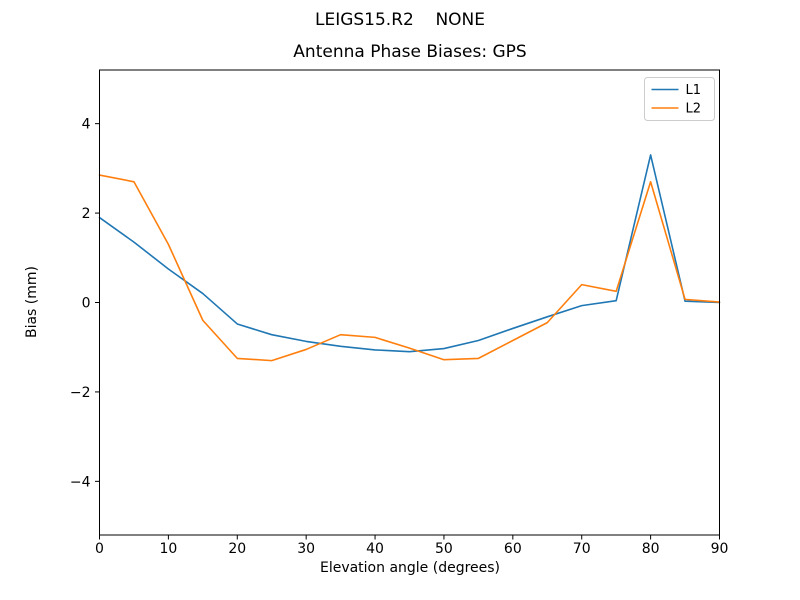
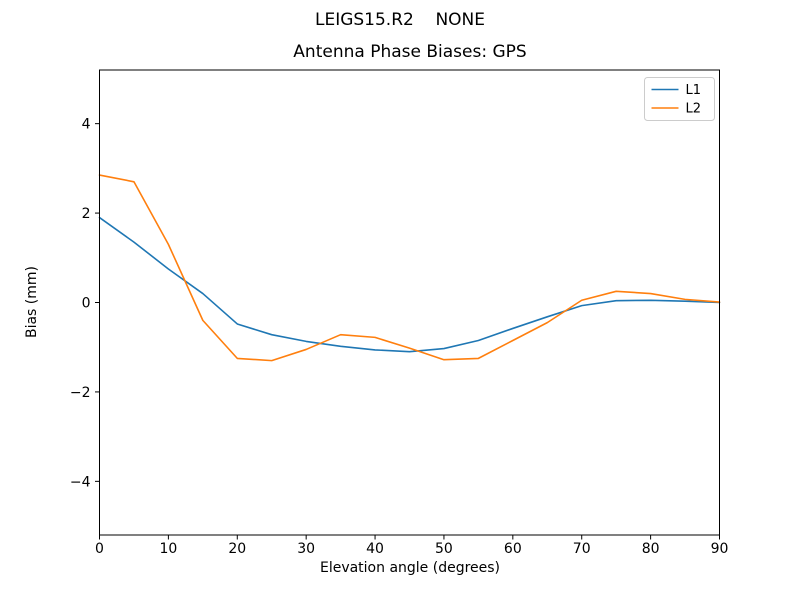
L2/70: 0.4 -> 0.1
L1/80: 3.3 -> 0.1
L2/80: 2.7 -> 0.2
